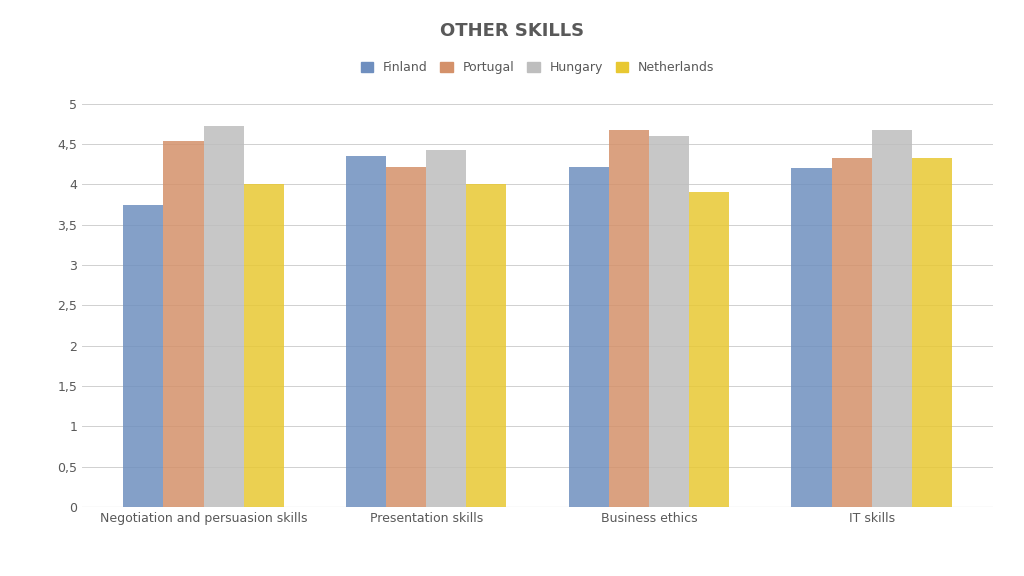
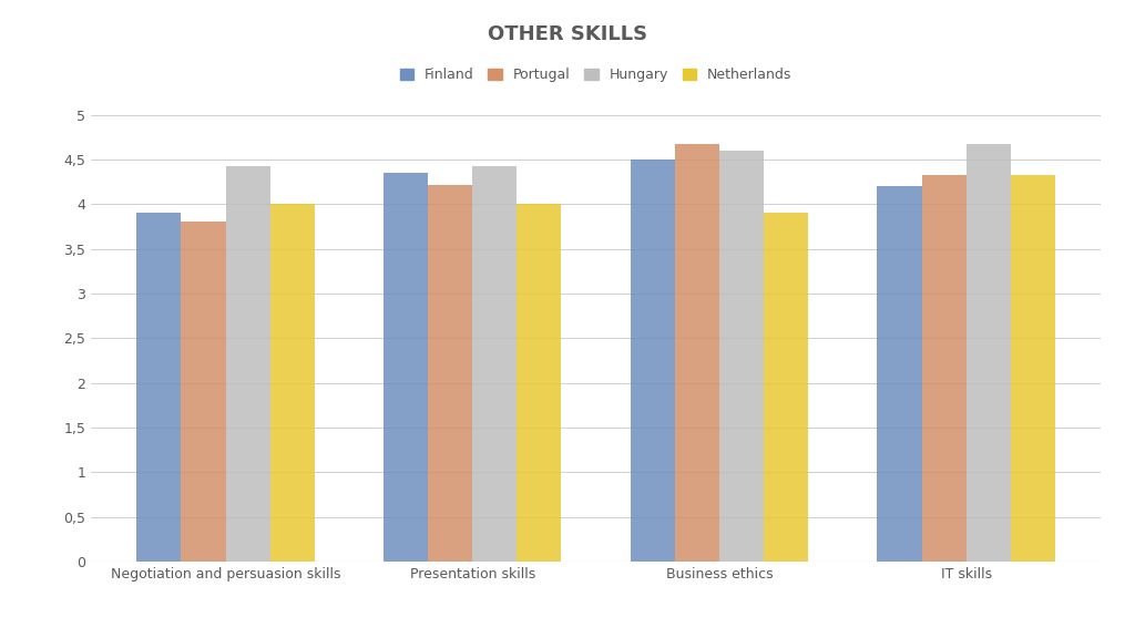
Finland/Negotiation and persuasion skills: 3,74 -> 3,90
Portugal/Negotiation and persuasion skills: 4,54 -> 3,80
Hungary/Negotiation and persuasion skills: 4,72 -> 4,43
Finland/Business ethics: 4,22 -> 4,50
